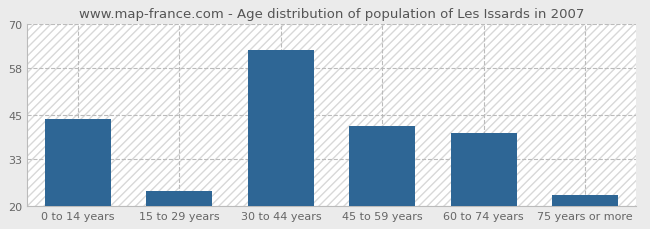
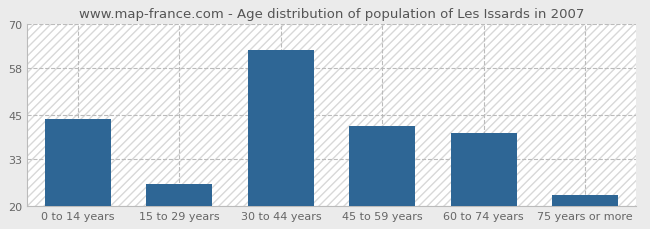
15 to 29 years: 24 -> 26
